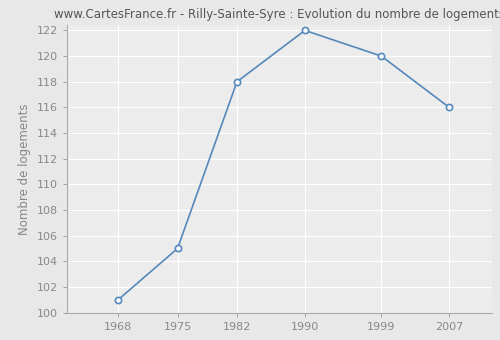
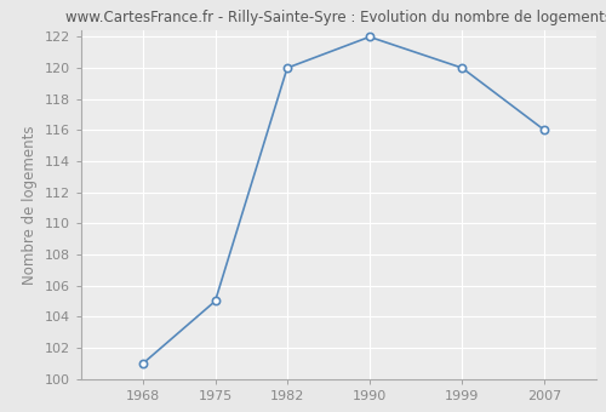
1982: 118 -> 120
